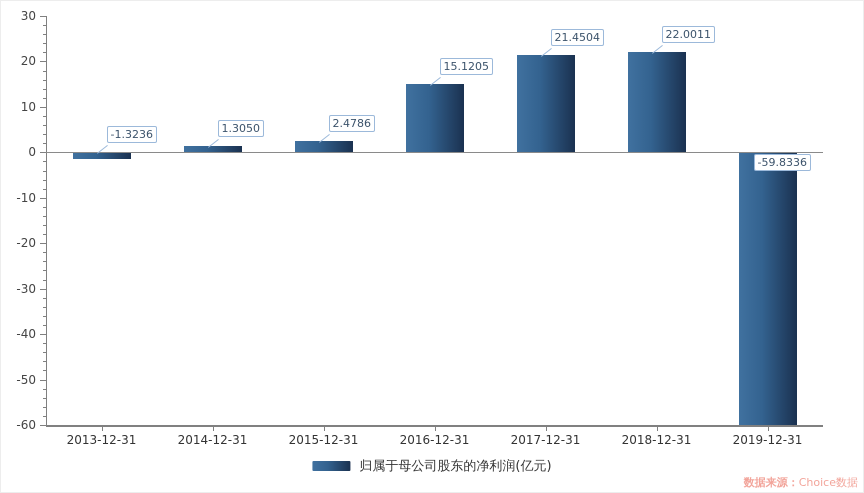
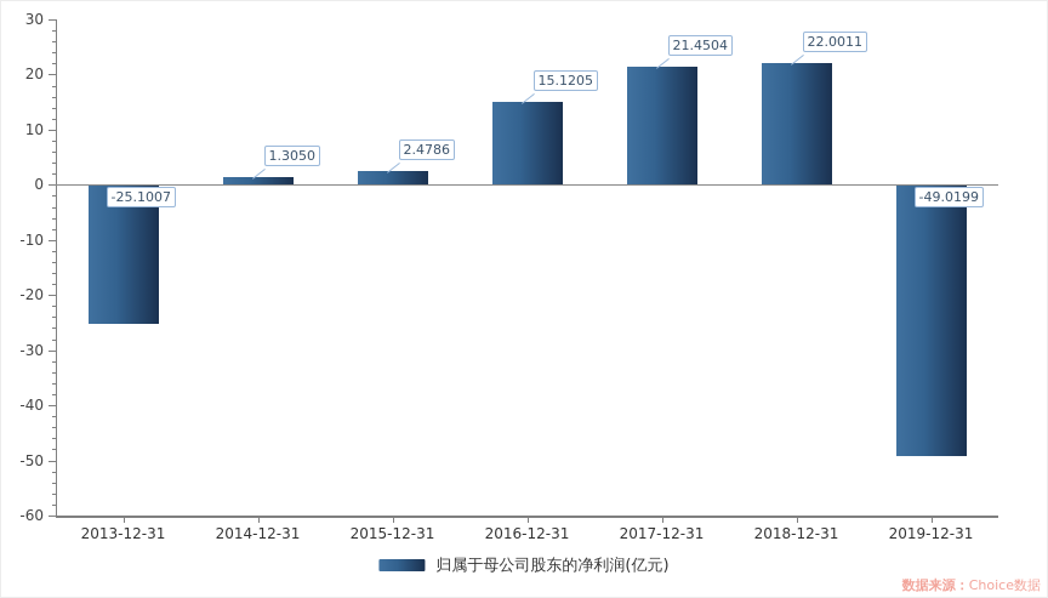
2013-12-31: -1.3236 -> -25.1007
2019-12-31: -59.8336 -> -49.0199
